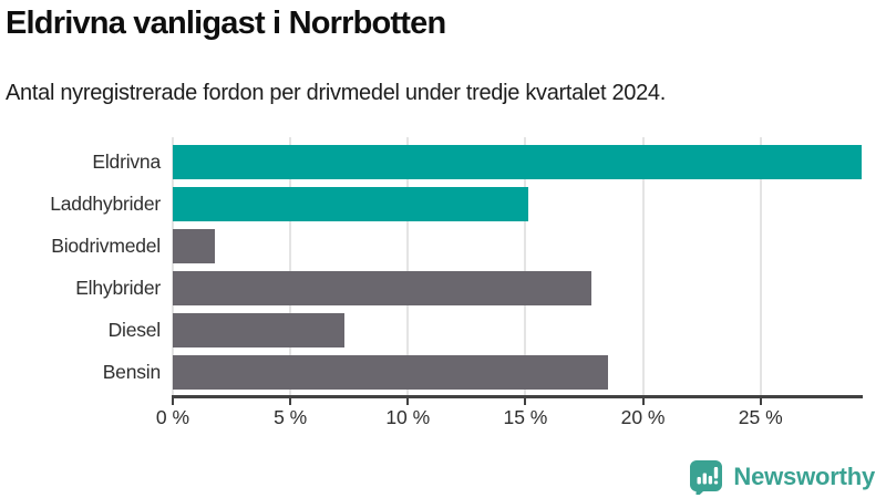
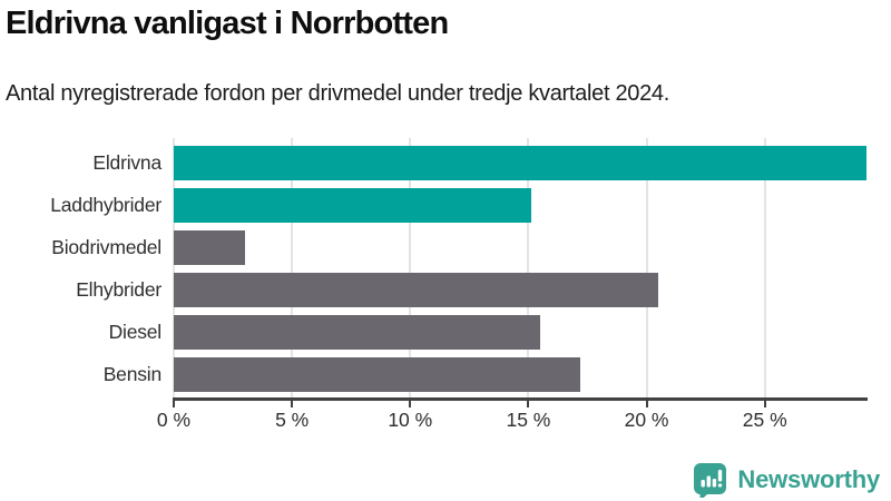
Biodrivmedel: 1.8% -> 3.0%
Elhybrider: 17.8% -> 20.5%
Diesel: 7.3% -> 15.5%
Bensin: 18.5% -> 17.2%
